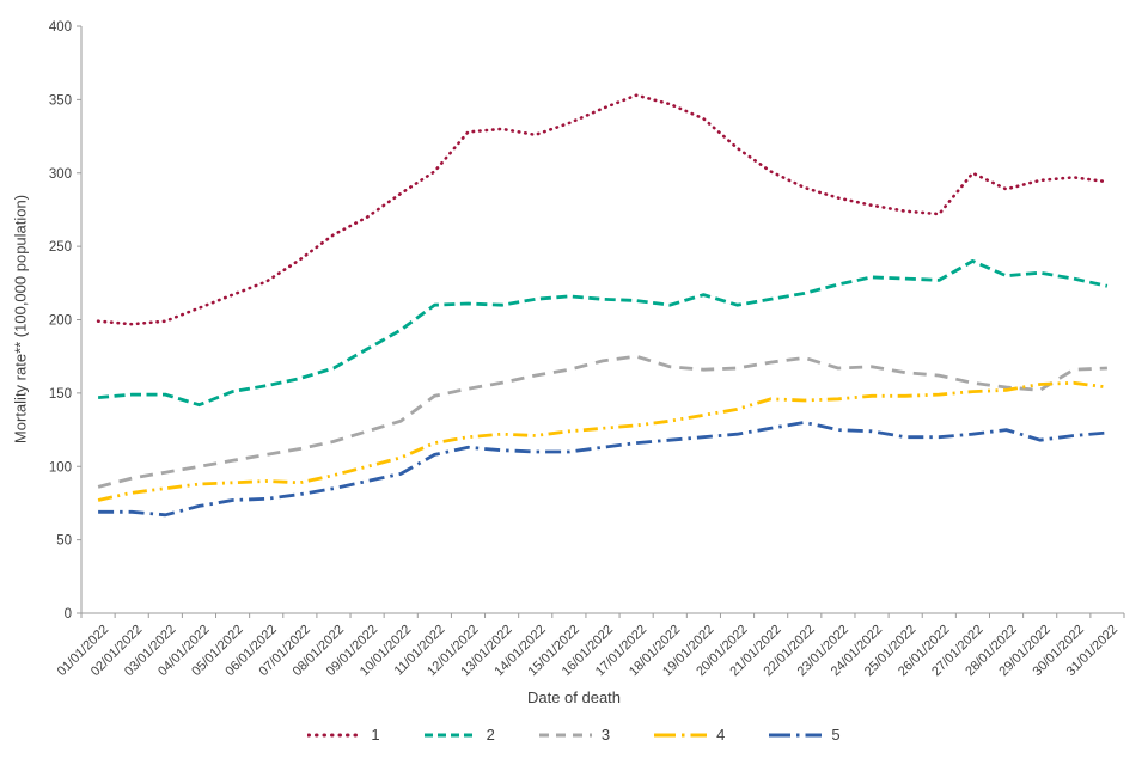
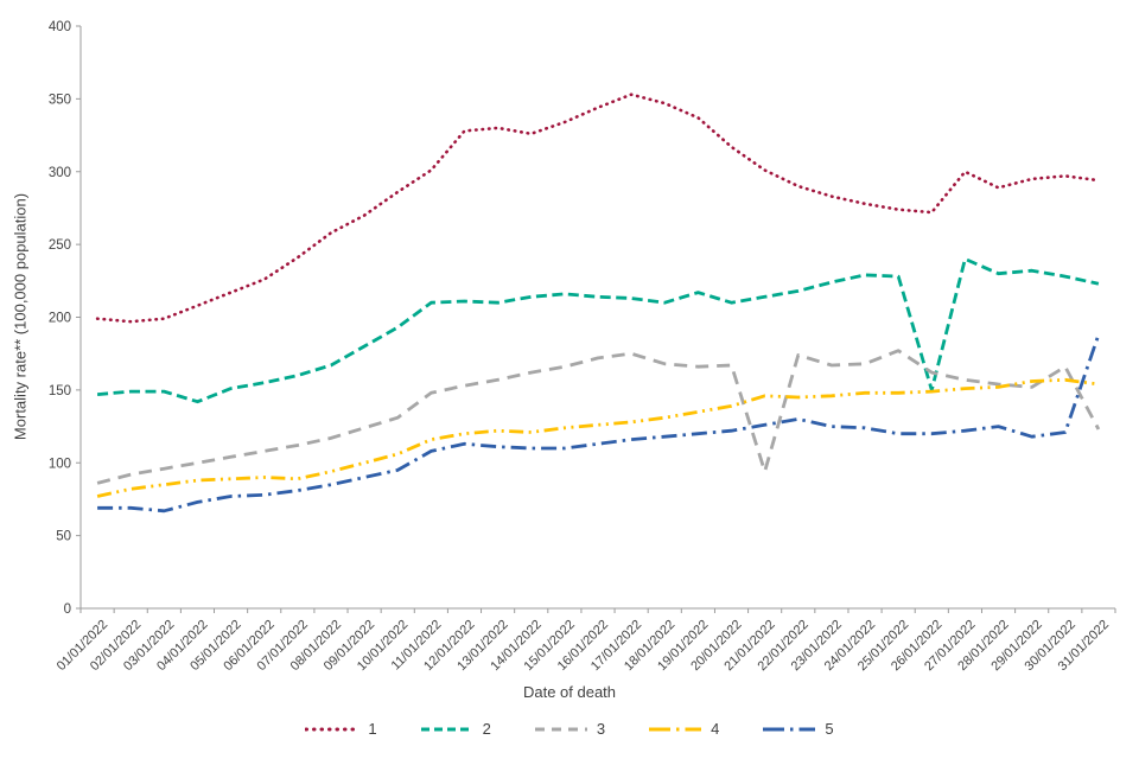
3/21/01/2022: 171 -> 94
3/25/01/2022: 164 -> 177
2/26/01/2022: 227 -> 150
3/31/01/2022: 167 -> 123
5/31/01/2022: 123 -> 188
